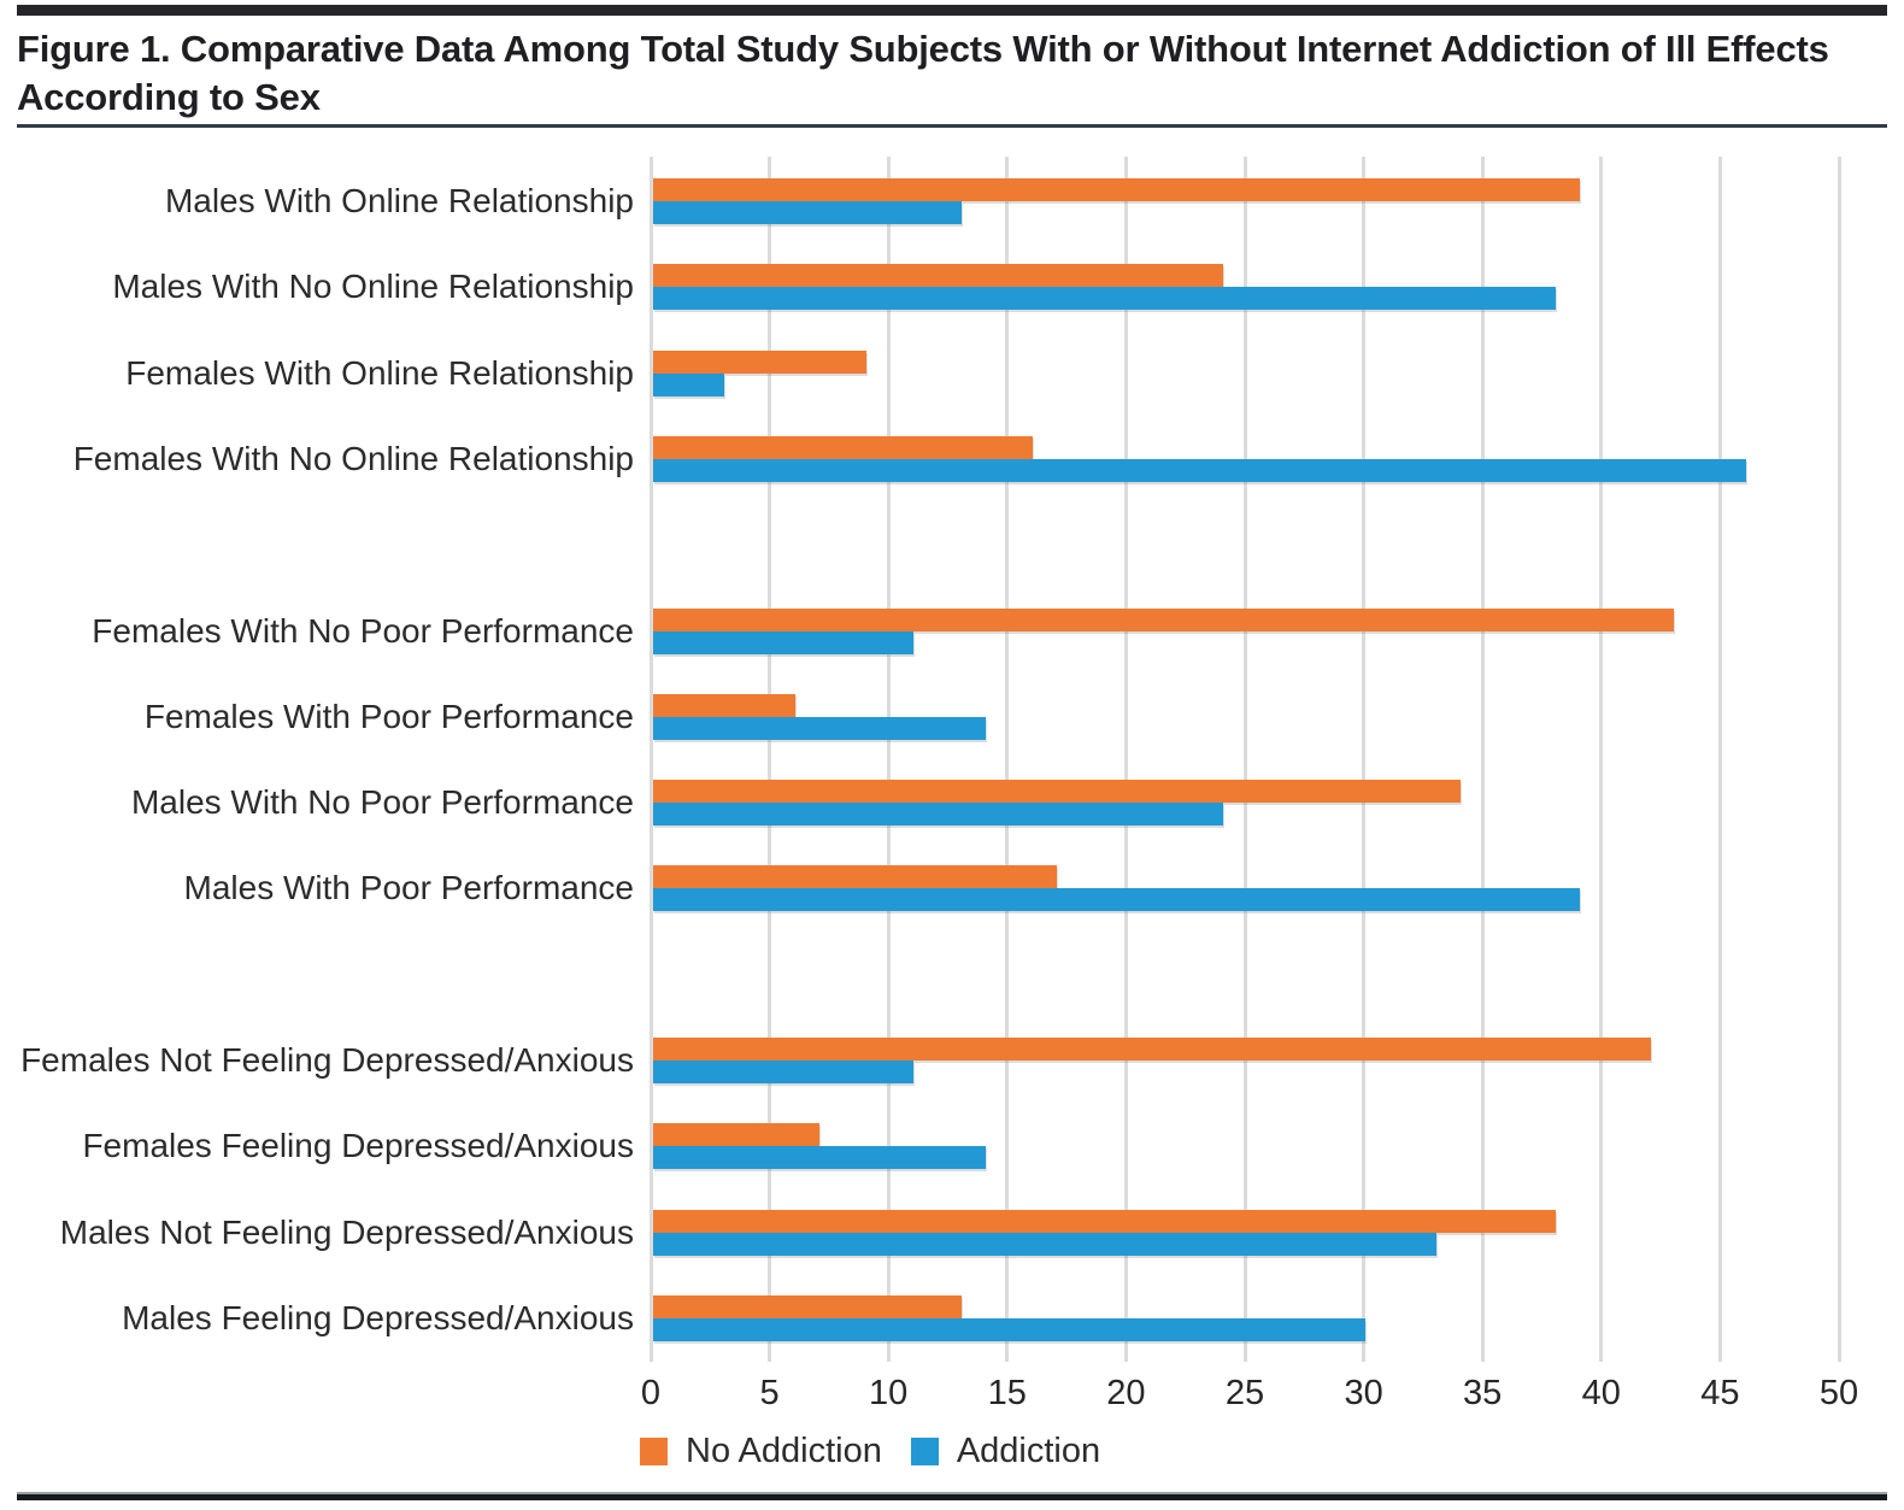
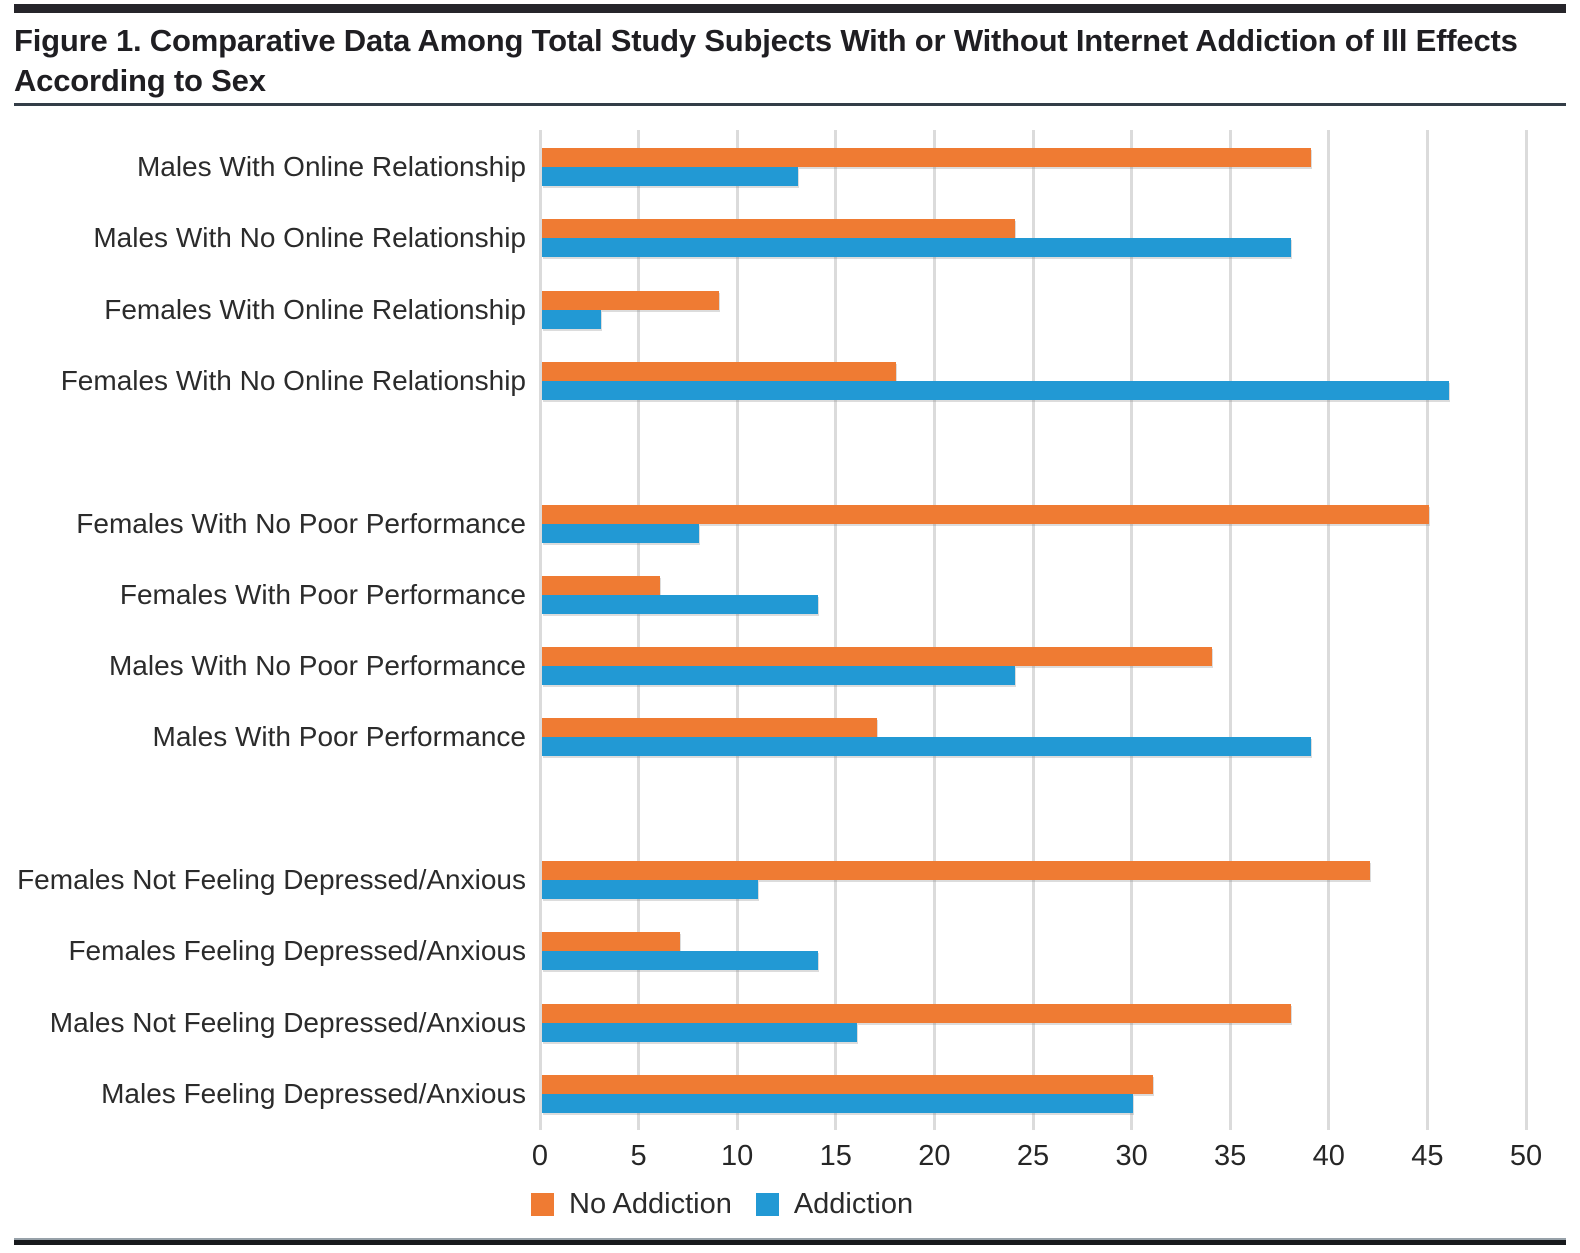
No Addiction/Females With No Online Relationship: 16 -> 18
No Addiction/Females With No Poor Performance: 43 -> 45
Addiction/Females With No Poor Performance: 11 -> 8
Addiction/Males Not Feeling Depressed/Anxious: 33 -> 16
No Addiction/Males Feeling Depressed/Anxious: 13 -> 31
